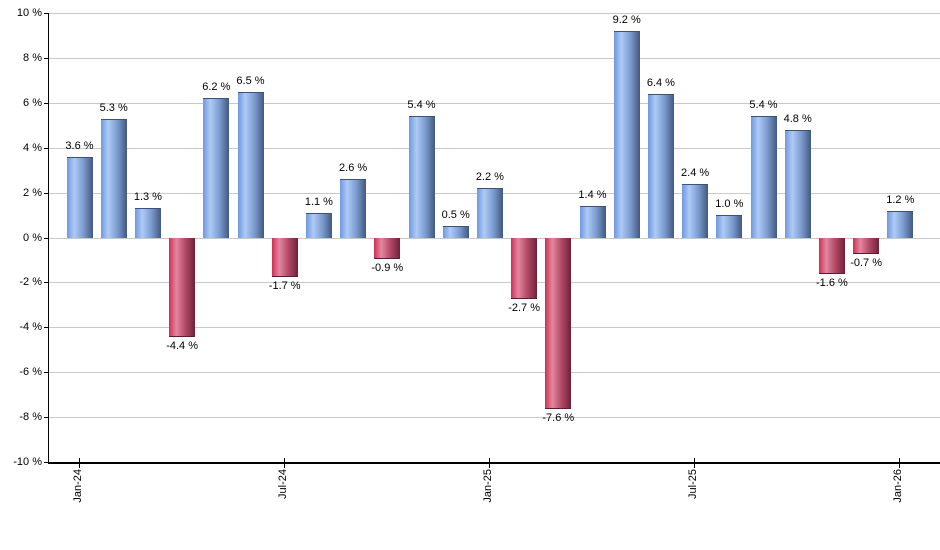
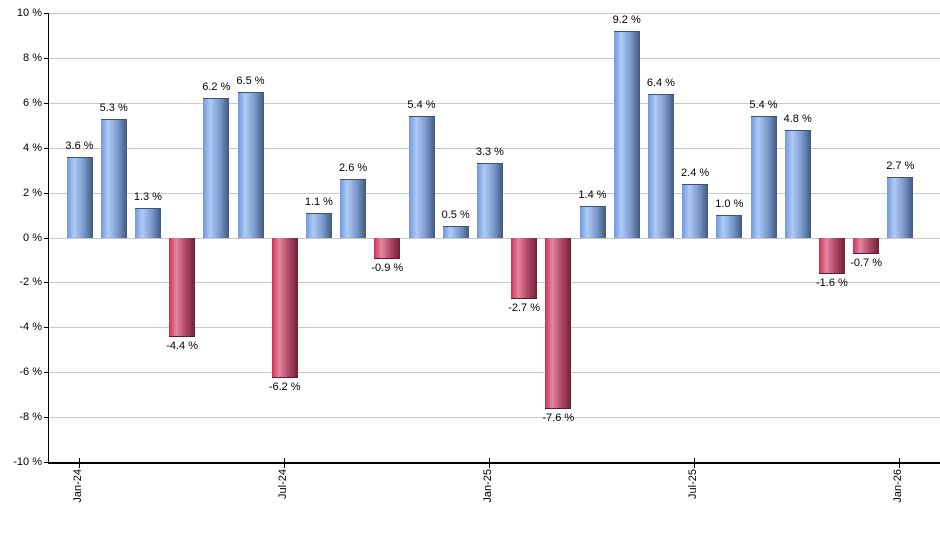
Jul-24: -1.7 -> -6.2
Jan-25: 2.2 -> 3.3
Jan-26: 1.2 -> 2.7
